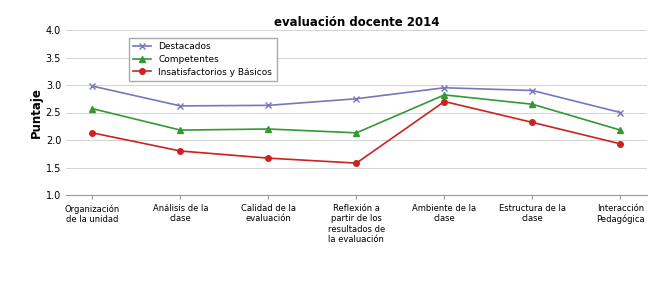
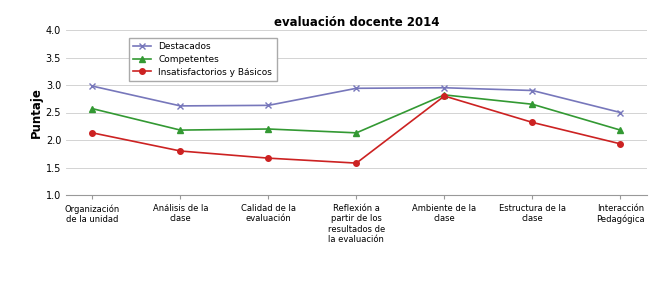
Destacados/Reflexión a partir de los resultados de la evaluación: 2.75 -> 2.94
Insatisfactorios y Básicos/Ambiente de la clase: 2.70 -> 2.80
